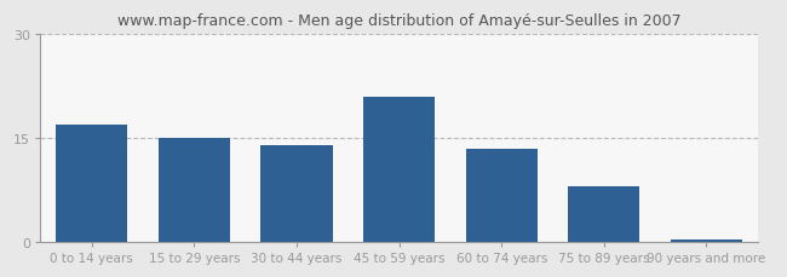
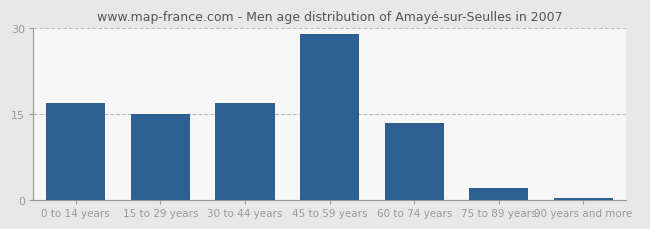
30 to 44 years: 14.0 -> 17.0
45 to 59 years: 21.0 -> 29.0
75 to 89 years: 8.0 -> 2.0
